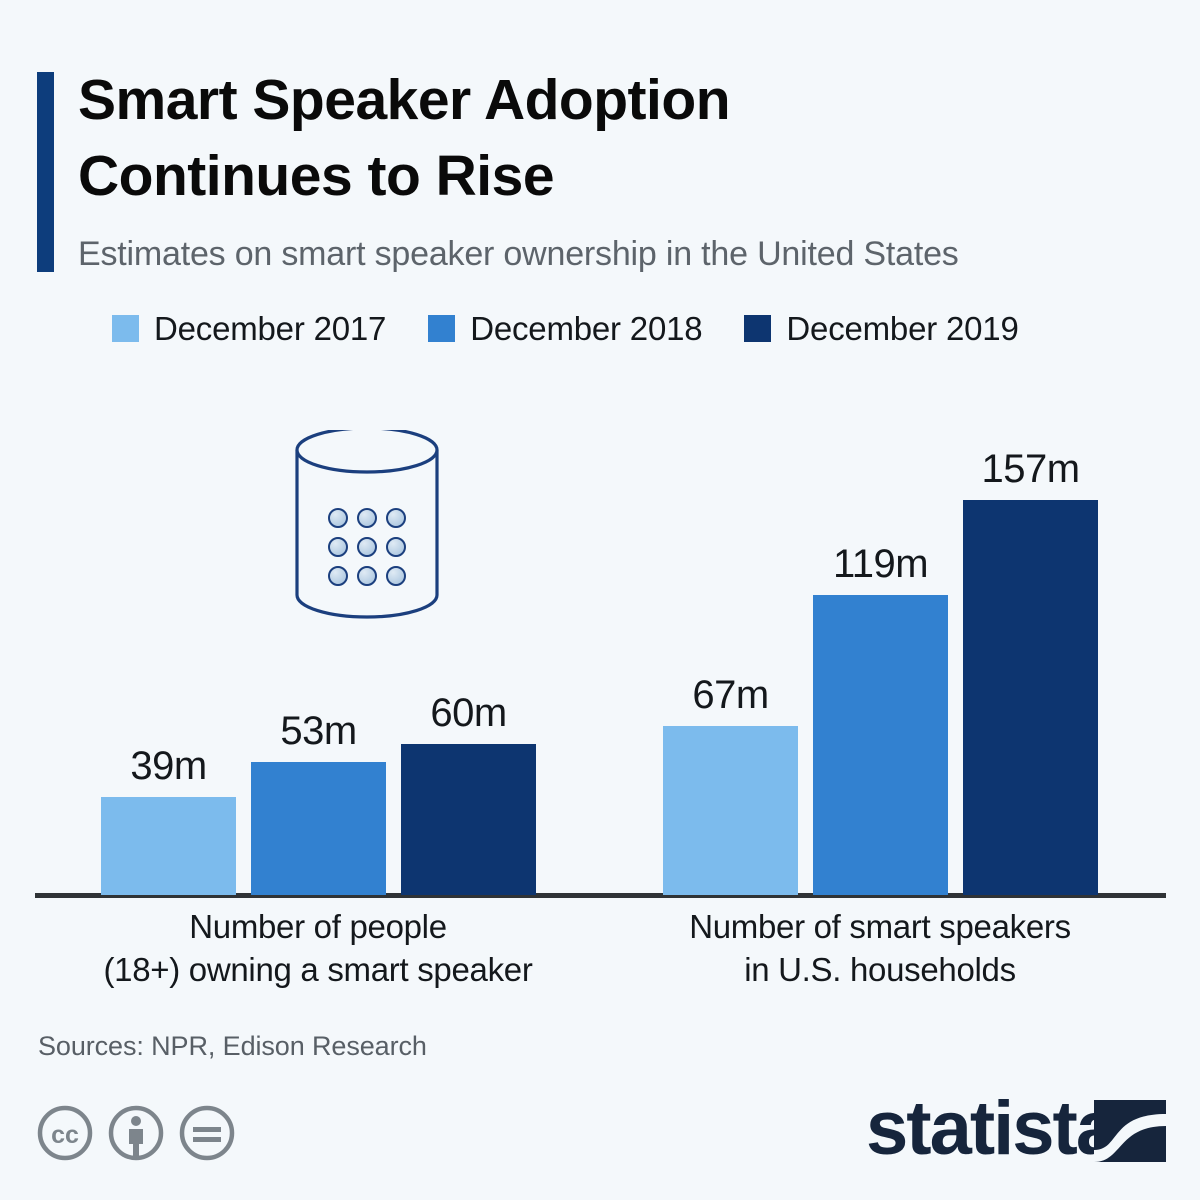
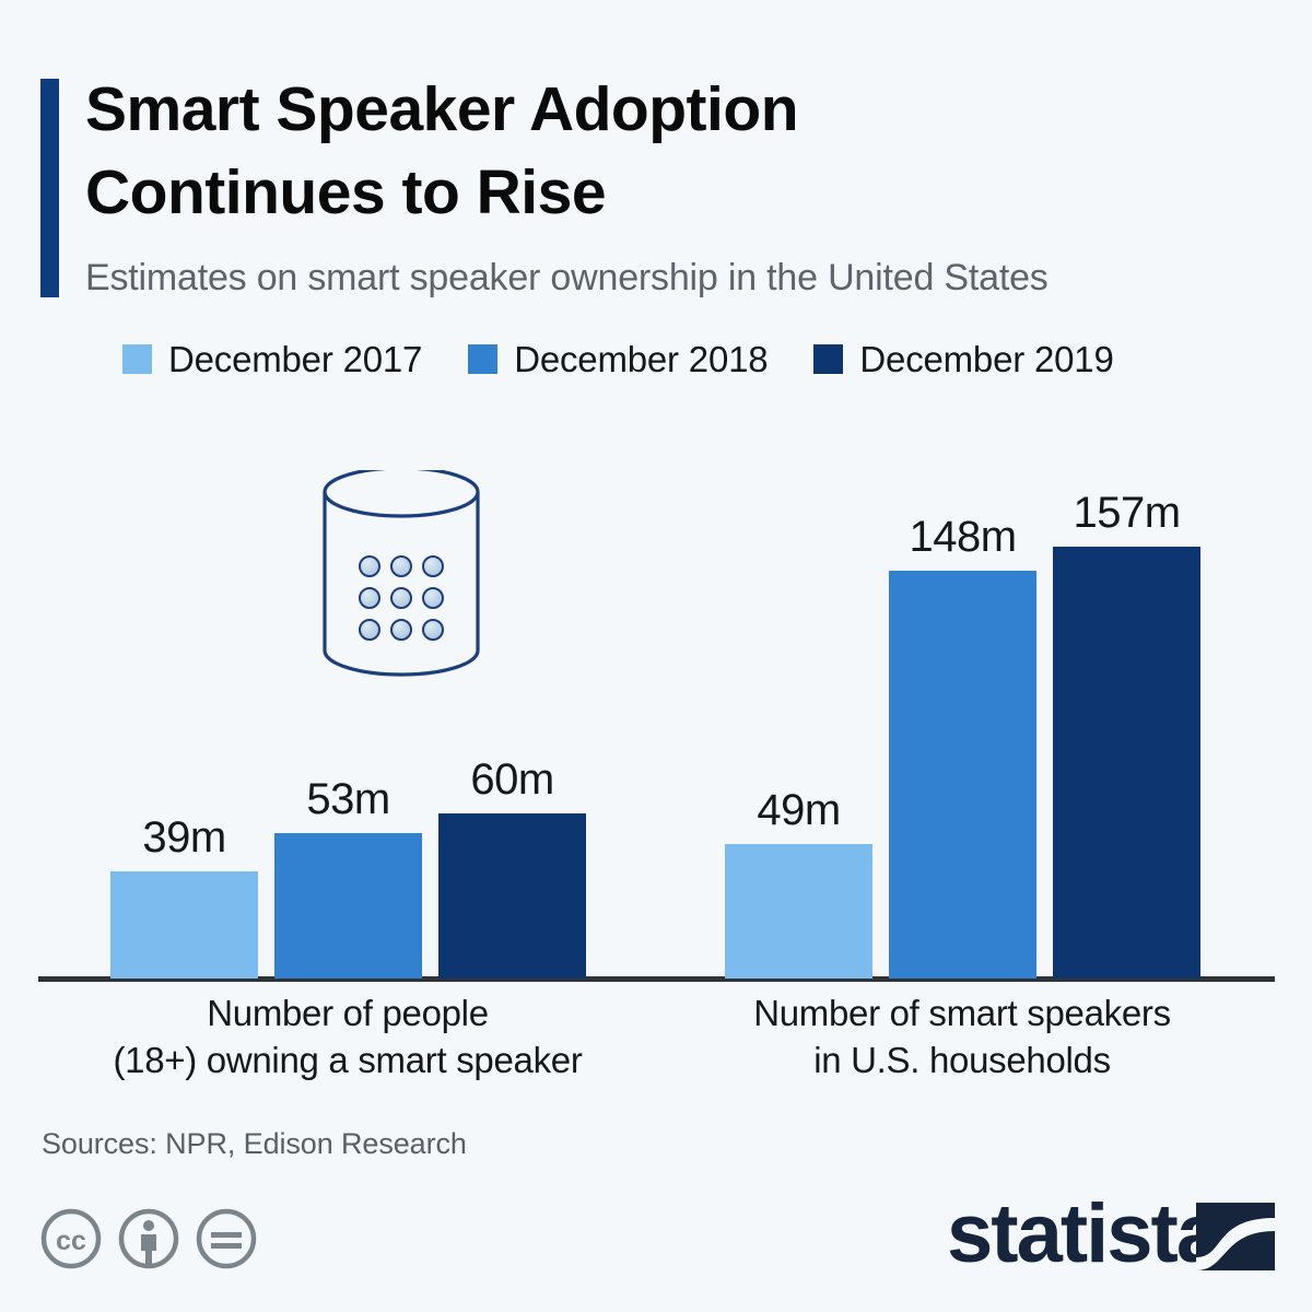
December 2017/Number of smart speakers in U.S. households: 67m -> 49m
December 2018/Number of smart speakers in U.S. households: 119m -> 148m
